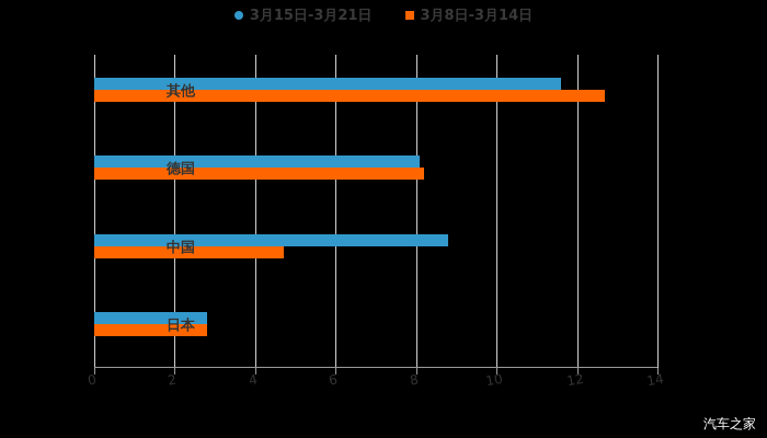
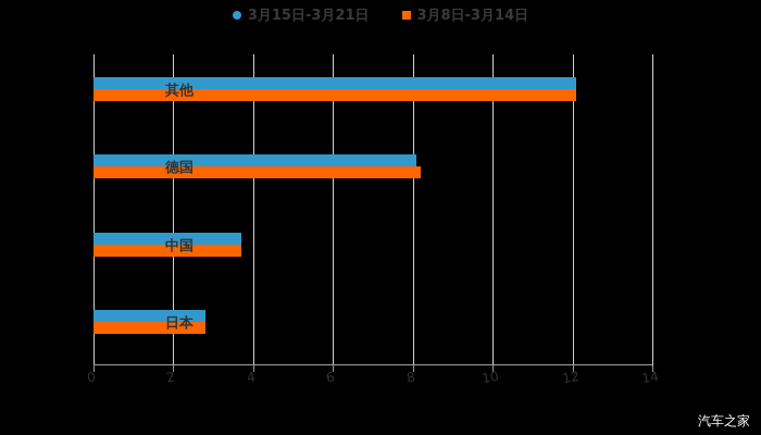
3月15日-3月21日/其他: 11.6 -> 12.1
3月8日-3月14日/其他: 12.7 -> 12.1
3月15日-3月21日/中国: 8.8 -> 3.7
3月8日-3月14日/中国: 4.7 -> 3.7
